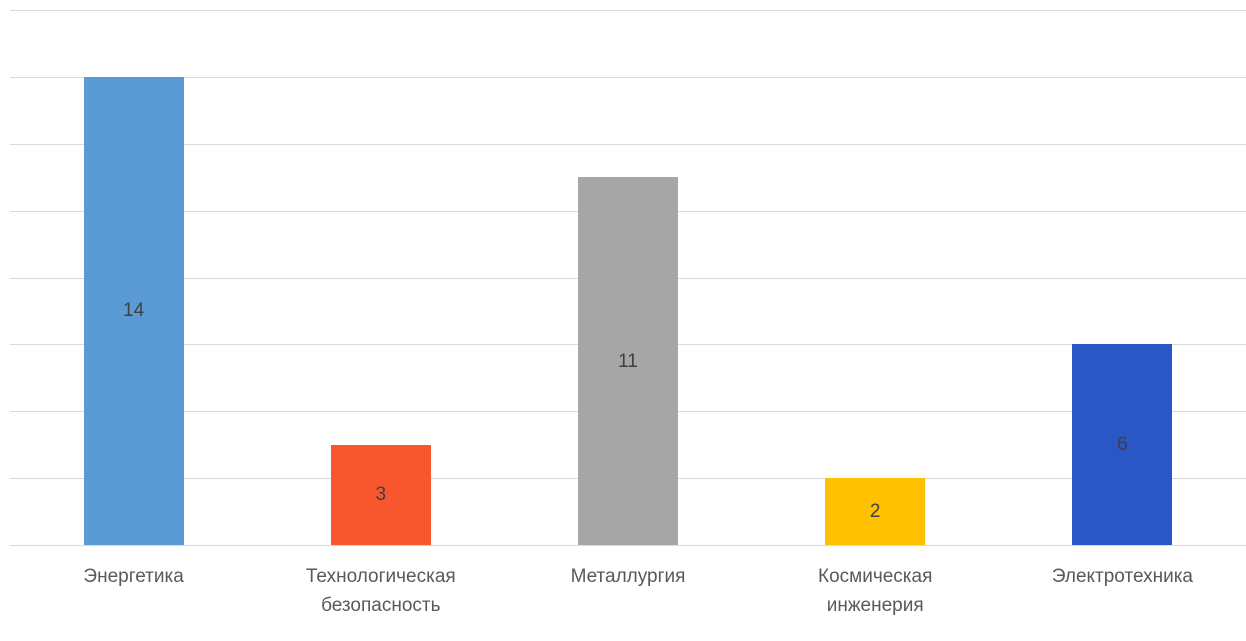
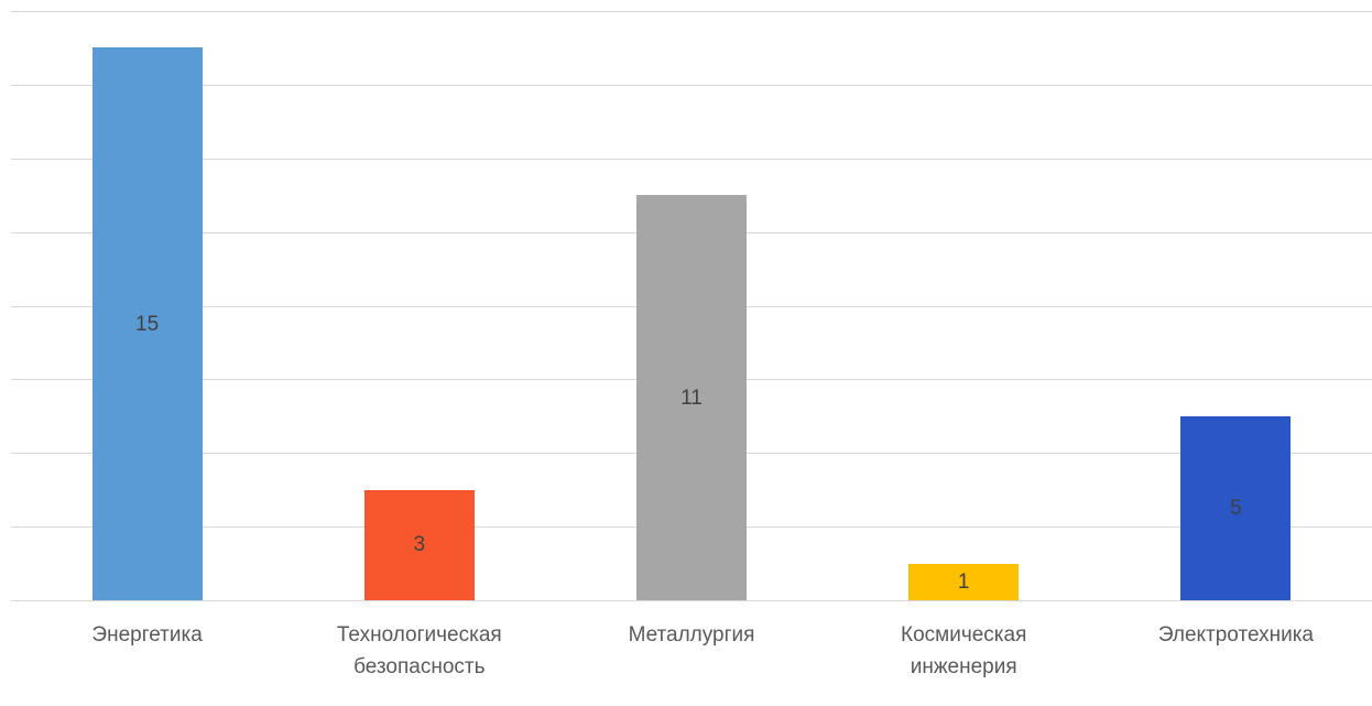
Энергетика: 14 -> 15
Космическая инженерия: 2 -> 1
Электротехника: 6 -> 5
